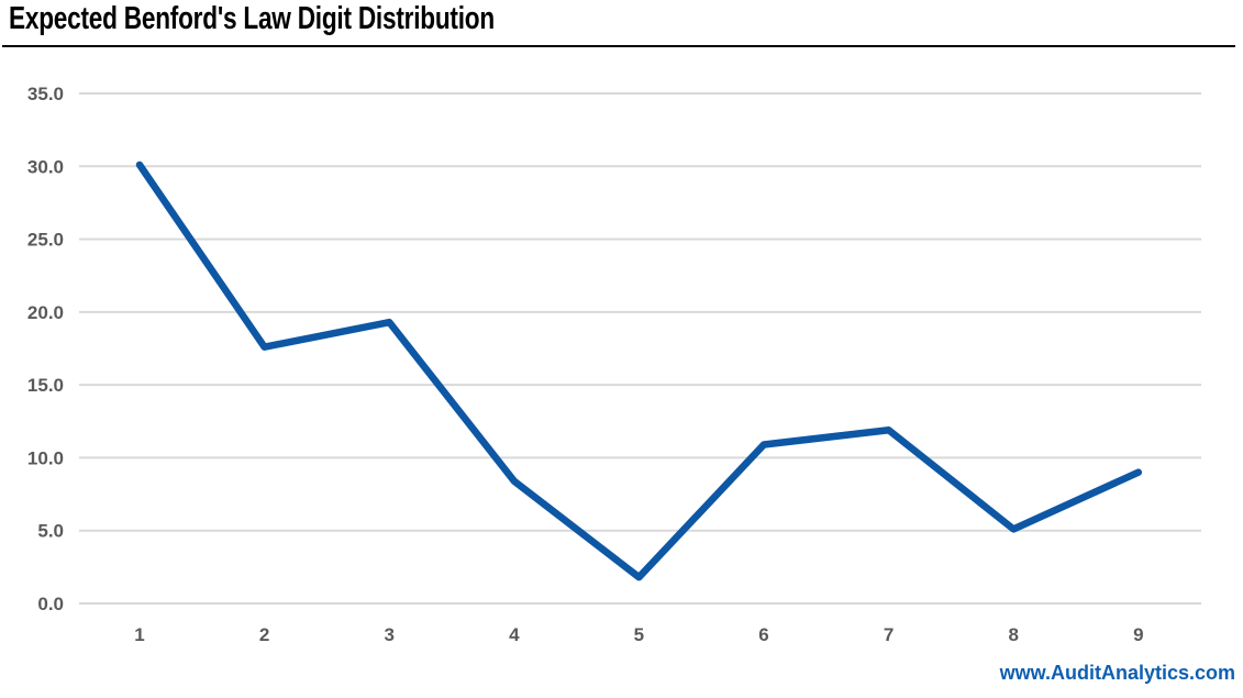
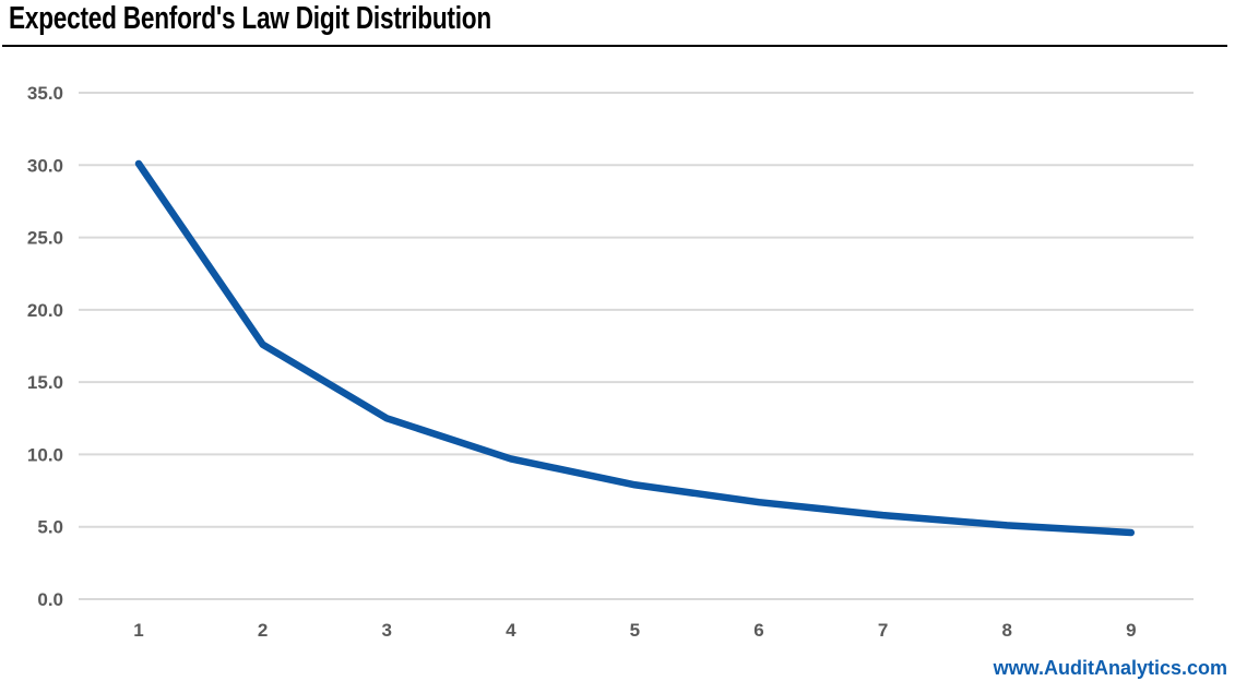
3: 19.3 -> 12.5
4: 8.4 -> 9.7
5: 1.8 -> 7.9
6: 10.9 -> 6.7
7: 11.9 -> 5.8
9: 9.0 -> 4.6
